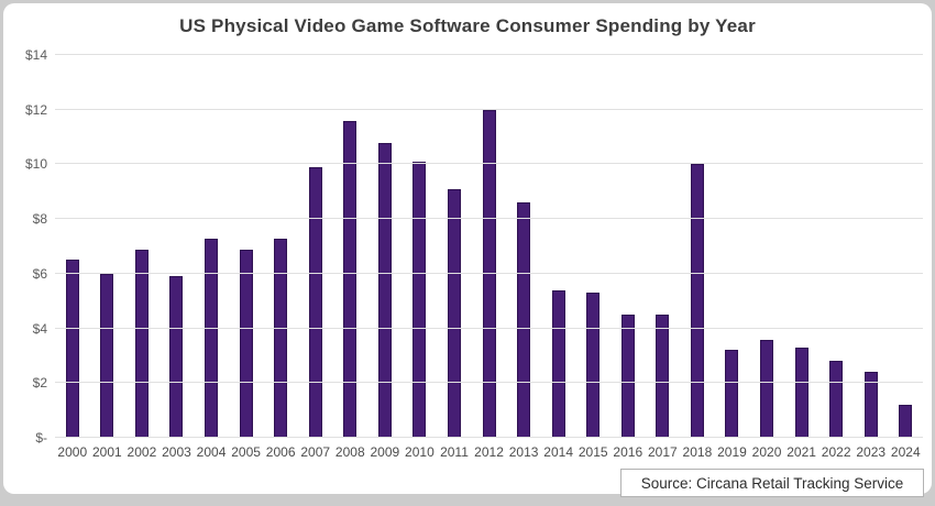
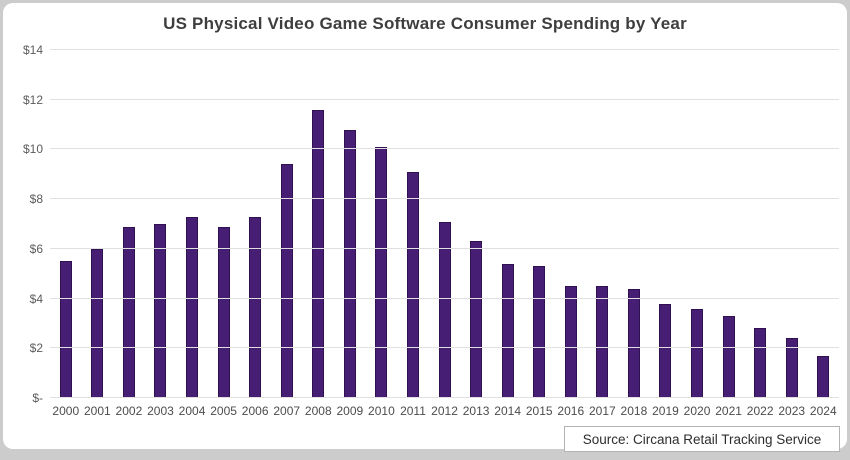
2000: $6.5 -> $5.5
2003: $5.9 -> $7.0
2007: $9.9 -> $9.4
2012: $12.0 -> $7.1
2013: $8.6 -> $6.3
2018: $10.0 -> $4.4
2019: $3.2 -> $3.8
2024: $1.2 -> $1.7
